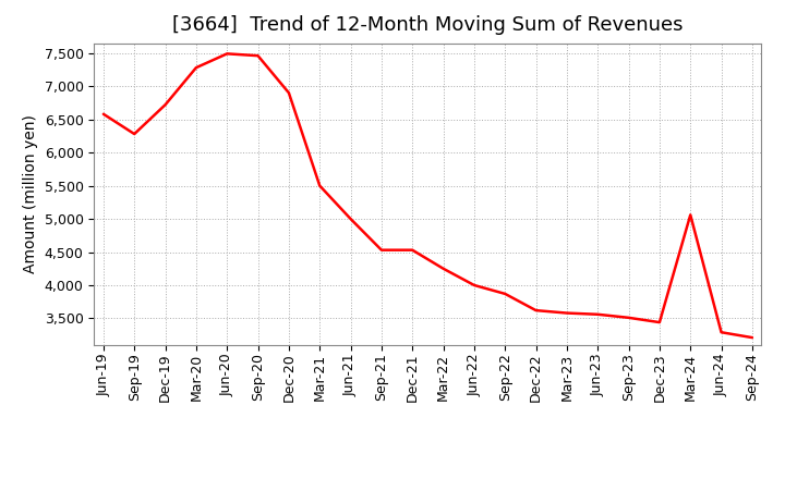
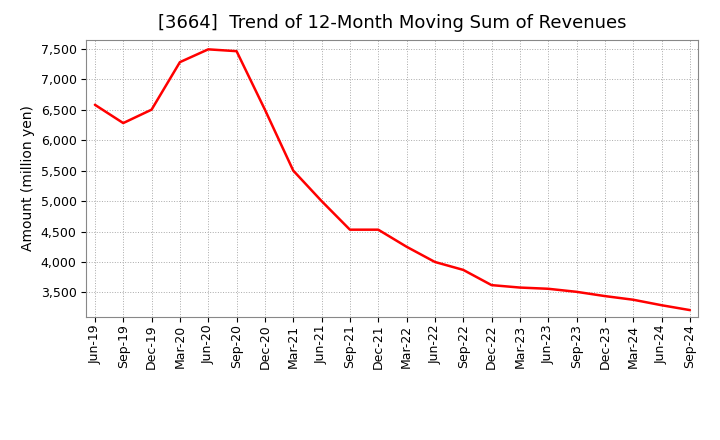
Dec-19: 6,720 -> 6,500
Dec-20: 6,900 -> 6,500
Mar-24: 5,060 -> 3,380
